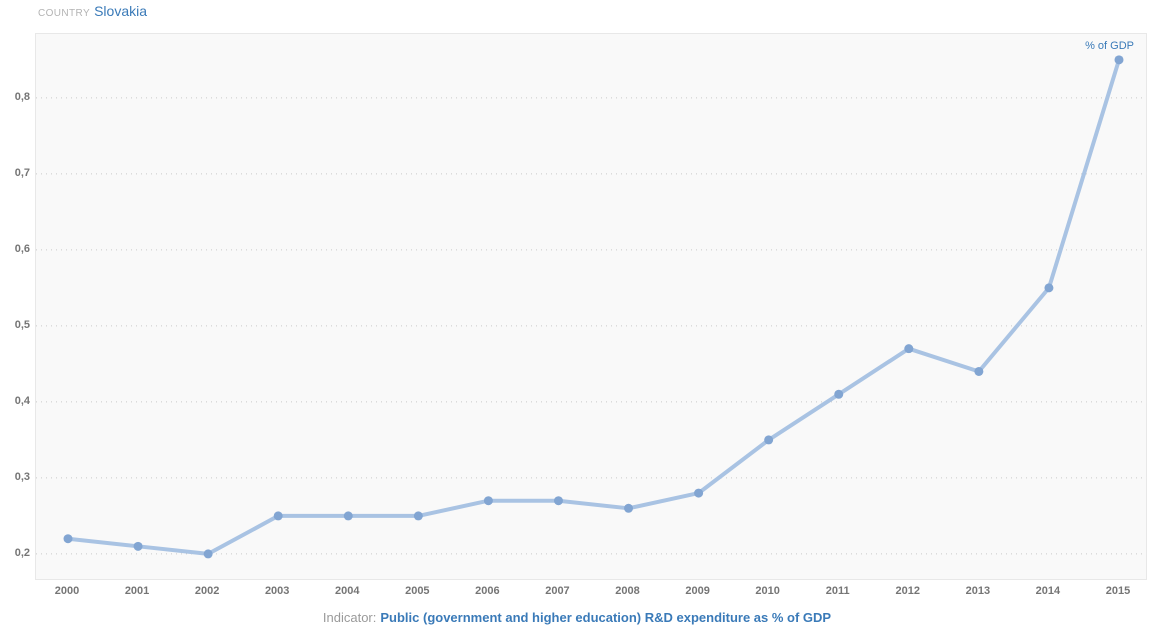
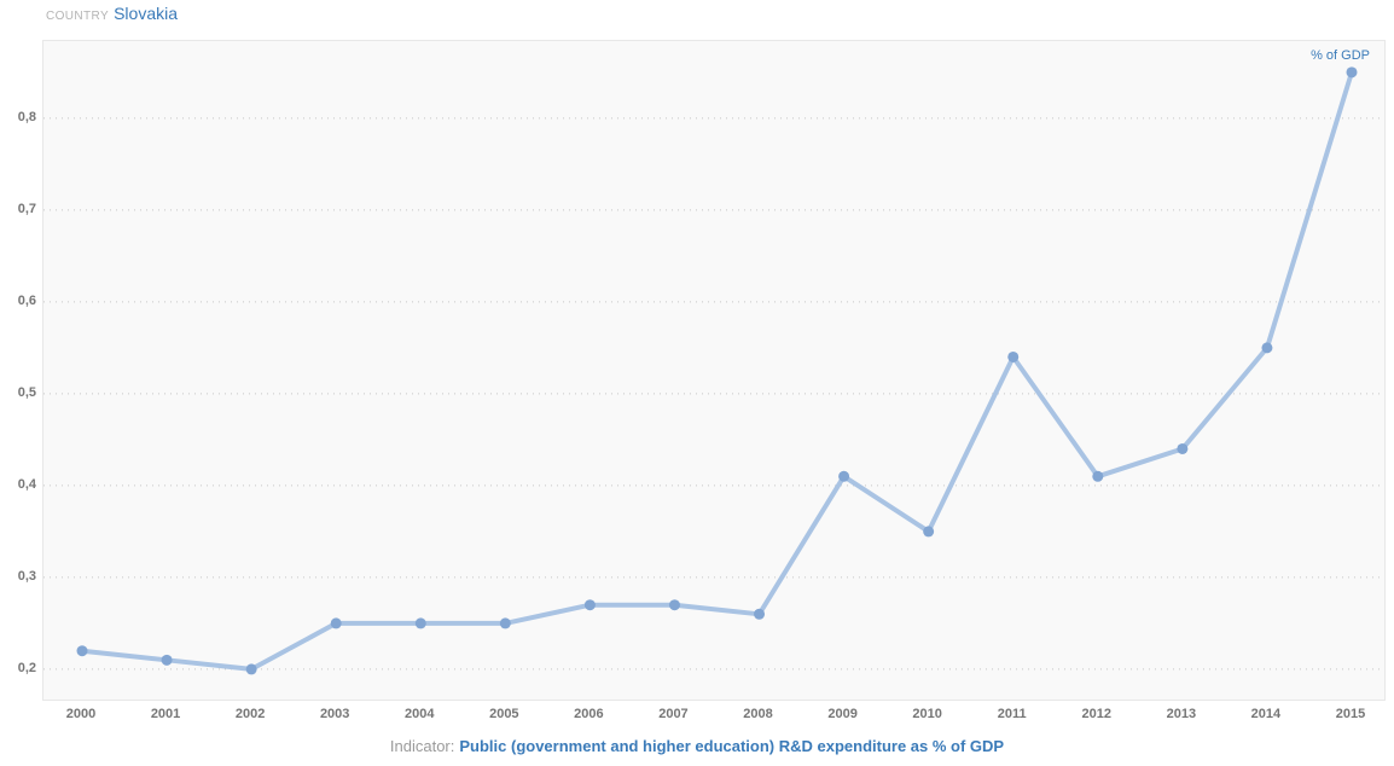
2009: 0,28 -> 0,41
2011: 0,41 -> 0,54
2012: 0,47 -> 0,41
